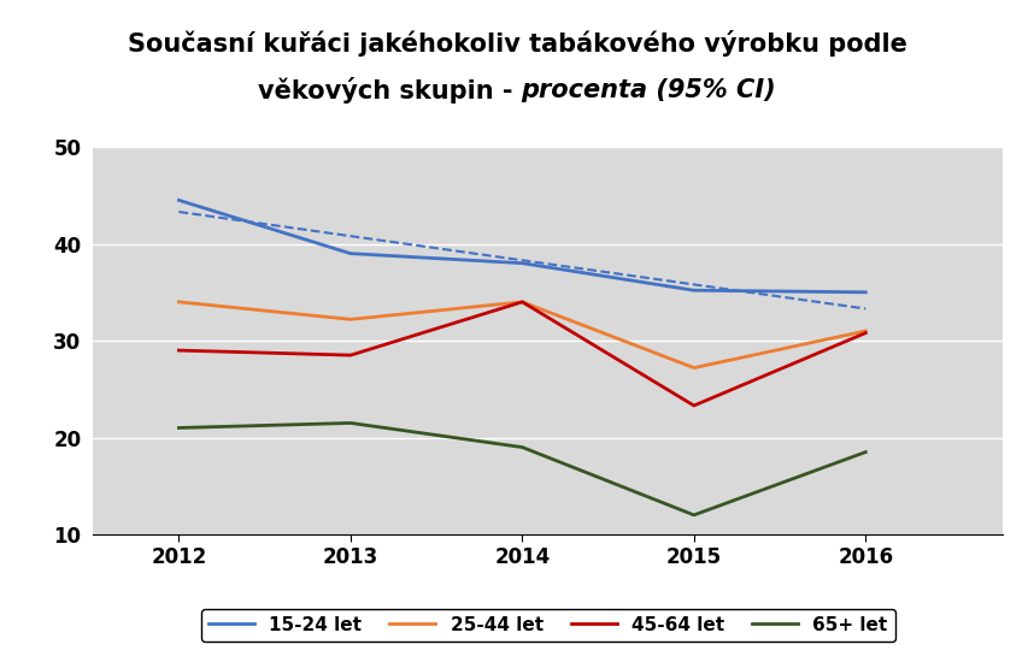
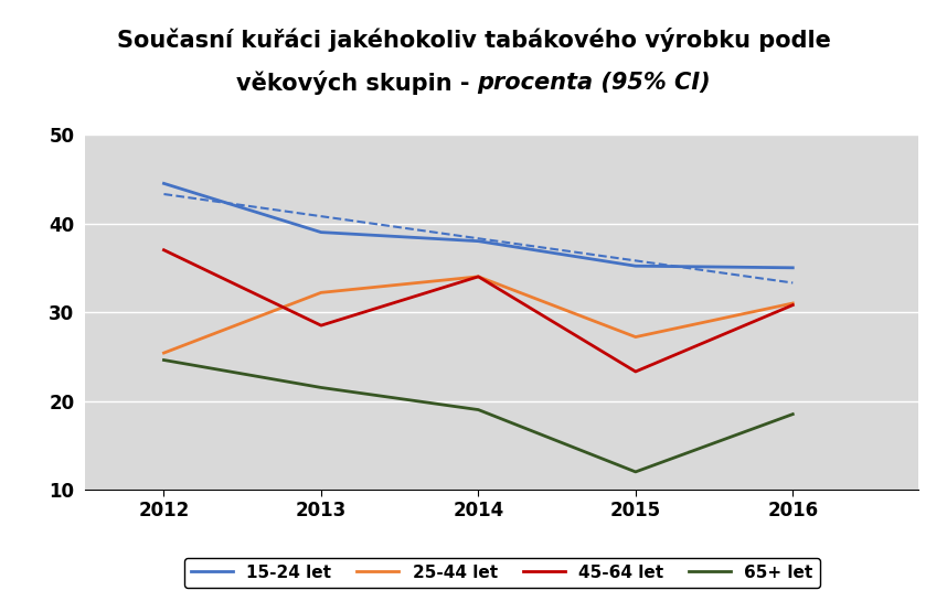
25-44 let/2012: 34.0 -> 25.4
45-64 let/2012: 29.0 -> 37.0
65+ let/2012: 21.0 -> 24.6
